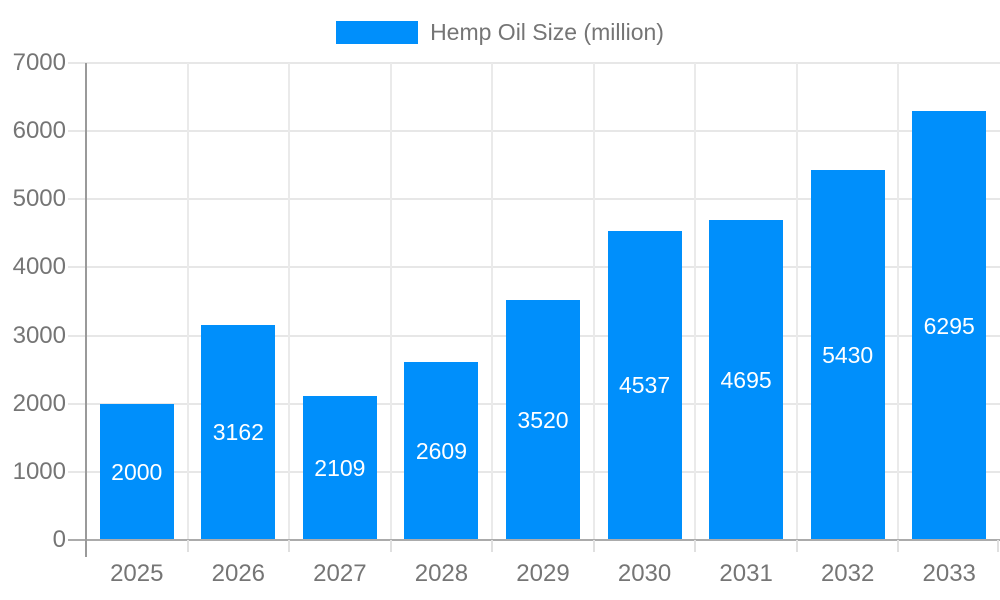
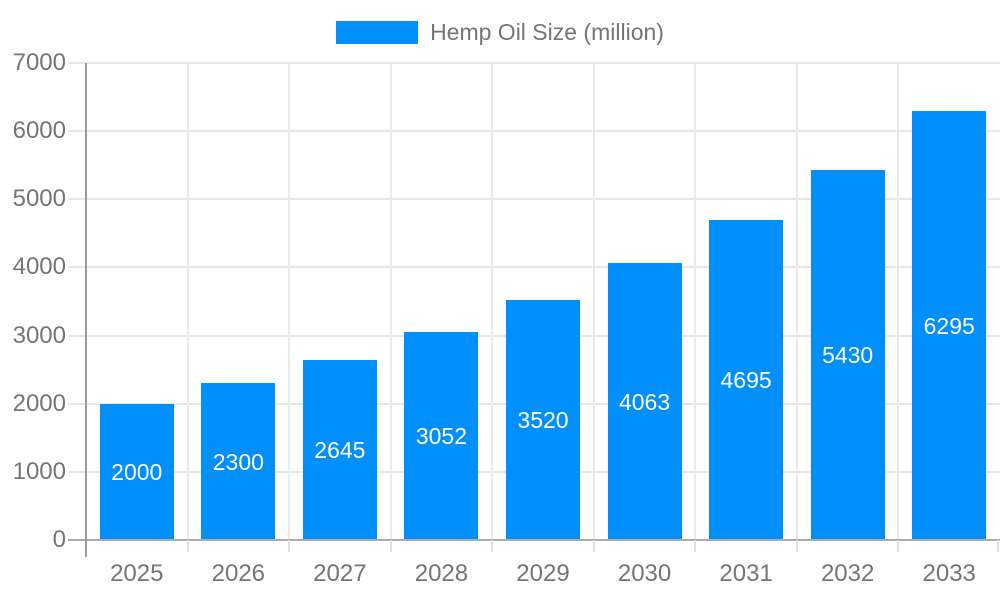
2026: 3162 -> 2300
2027: 2109 -> 2645
2028: 2609 -> 3052
2030: 4537 -> 4063
